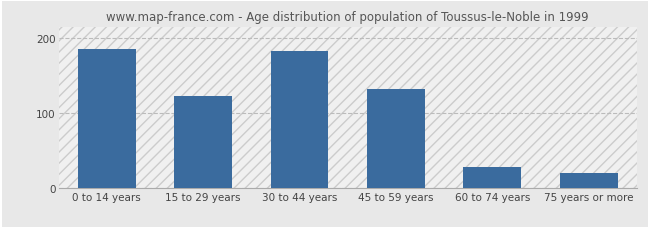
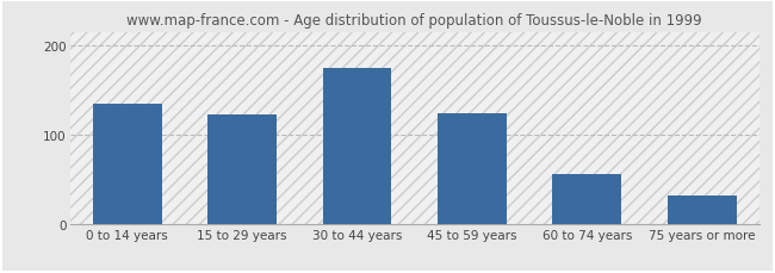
0 to 14 years: 185 -> 134
30 to 44 years: 182 -> 174
45 to 59 years: 132 -> 124
60 to 74 years: 27 -> 56
75 years or more: 20 -> 32
